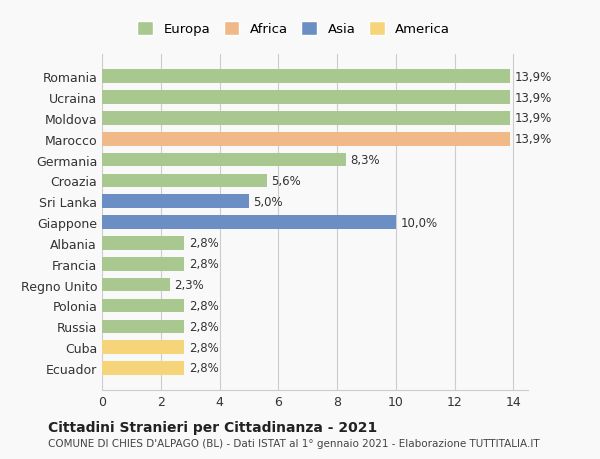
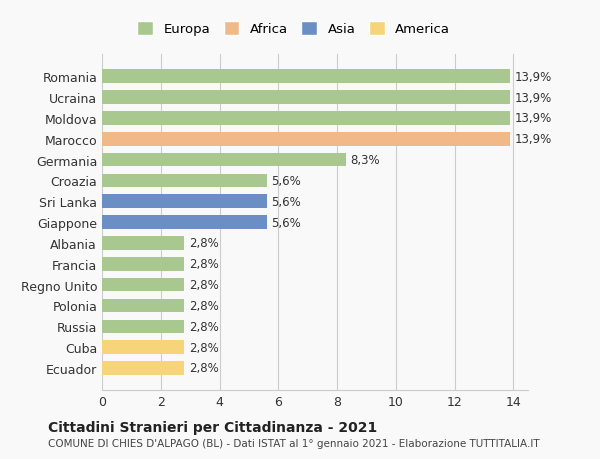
Sri Lanka: 5,0% -> 5,6%
Giappone: 10,0% -> 5,6%
Regno Unito: 2,3% -> 2,8%
